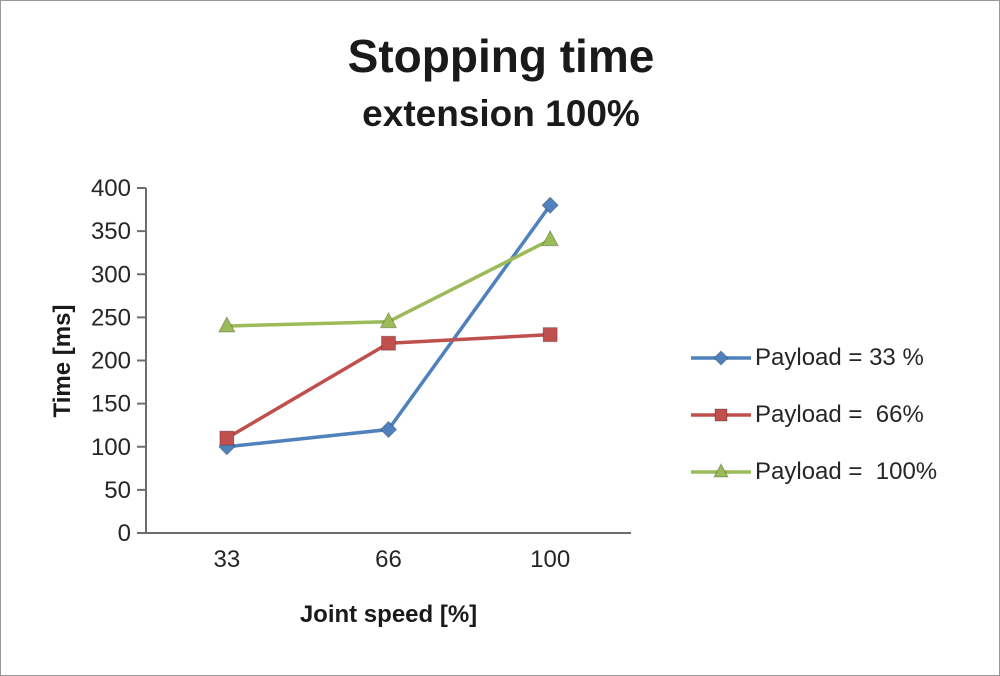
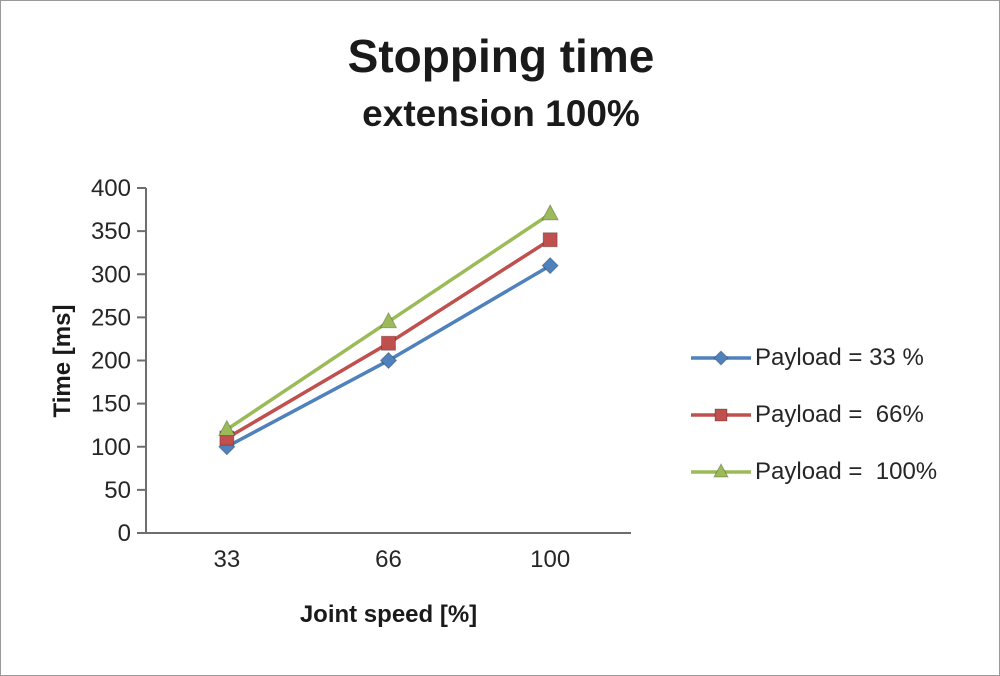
Payload = 100%/33: 240 -> 120
Payload = 33 %/66: 120 -> 200
Payload = 33 %/100: 380 -> 310
Payload = 66%/100: 230 -> 340
Payload = 100%/100: 340 -> 370
